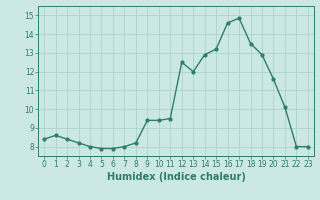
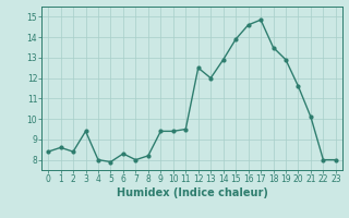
3: 8.2 -> 9.4
6: 7.9 -> 8.3
15: 13.2 -> 13.9
